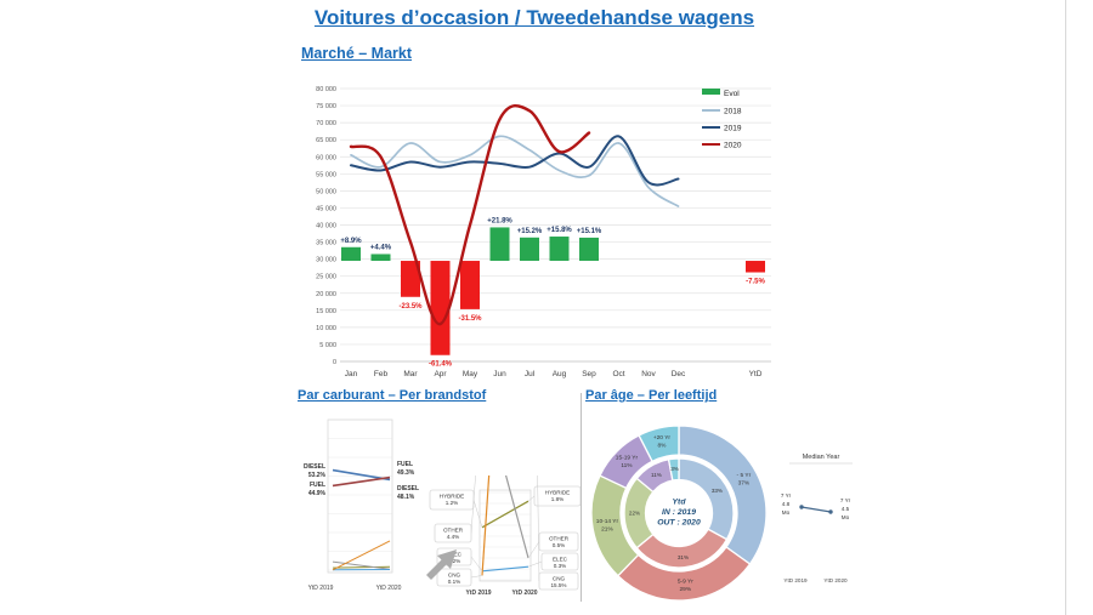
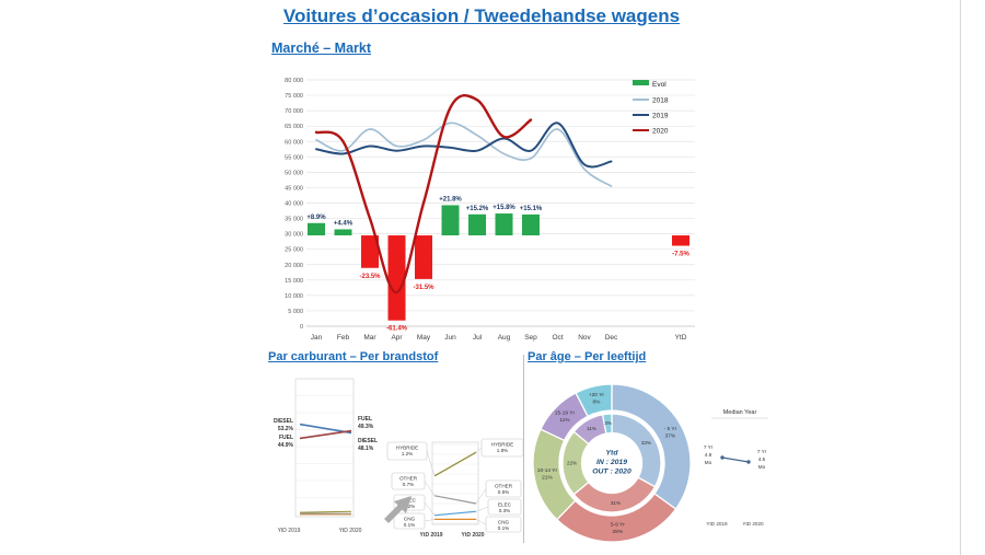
Par carburant – Per brandstof/OTHER/YtD 2019: 4.4% -> 0.7%
Par carburant – Per brandstof/CNG/YtD 2020: 15.5% -> 0.1%
